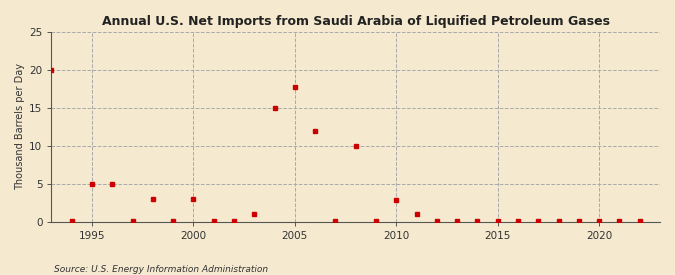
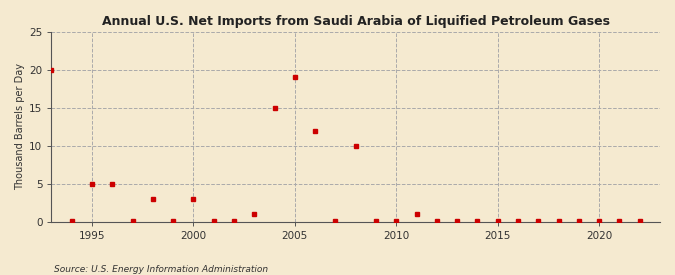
2005: 17.8 -> 19.0
2010: 2.8 -> 0.1
